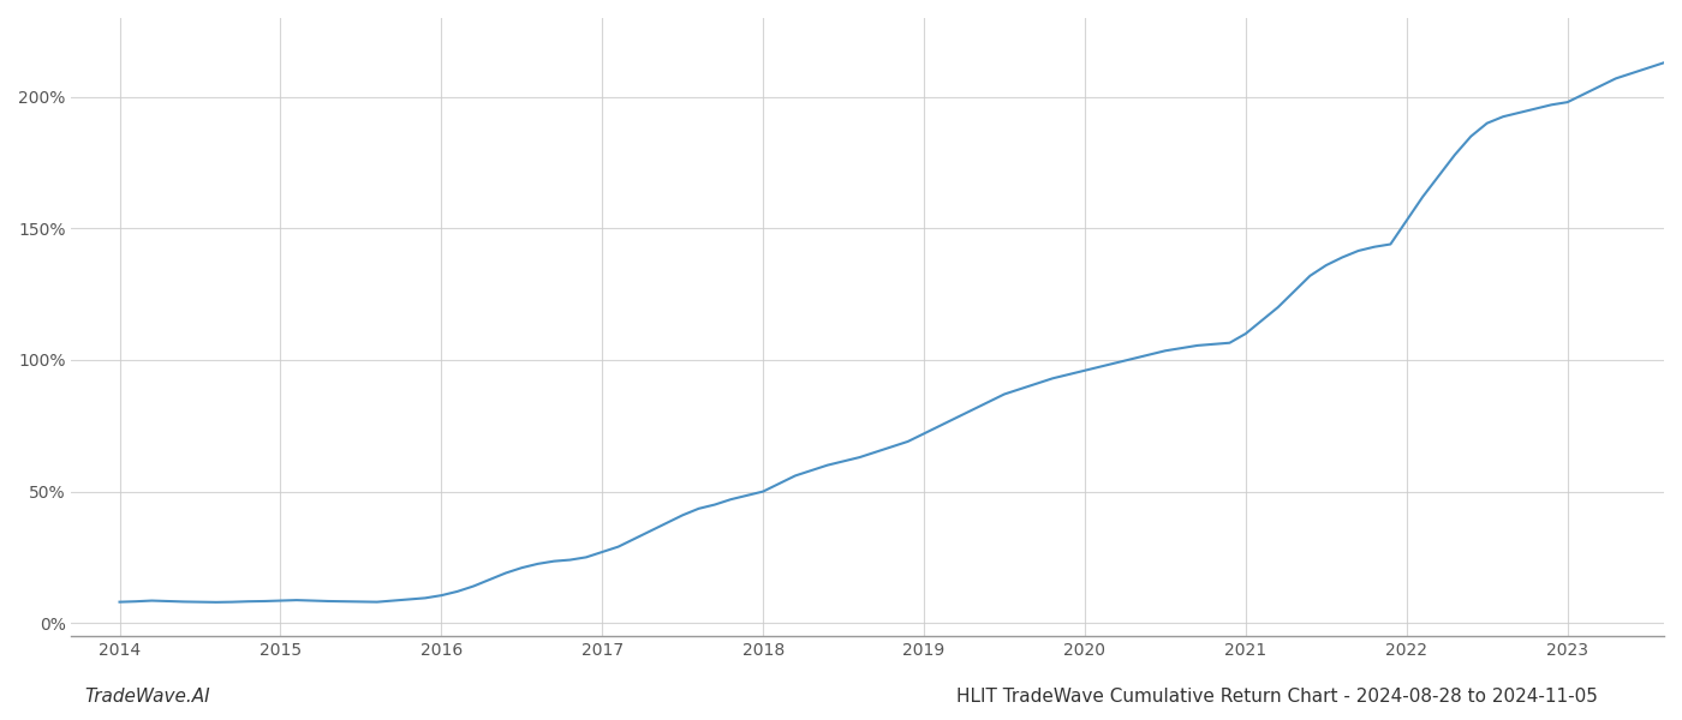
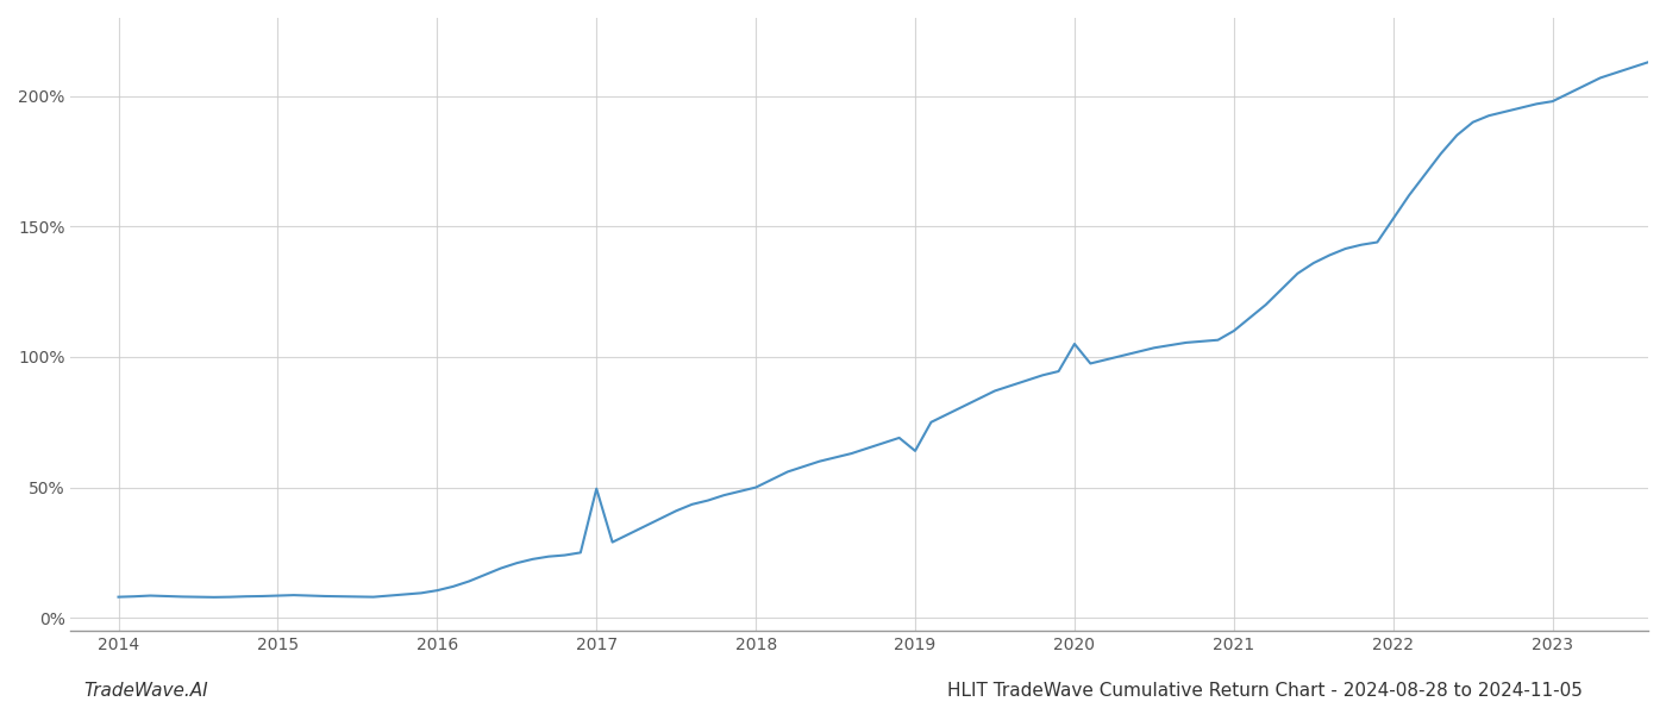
2017: 27.0% -> 49.5%
2019: 72.0% -> 64.0%
2020: 96.0% -> 105.0%
